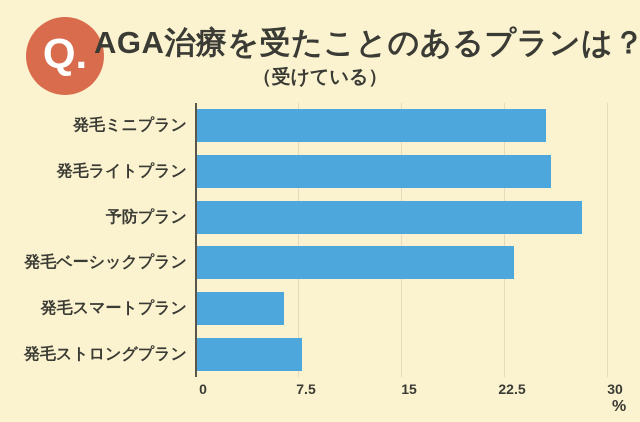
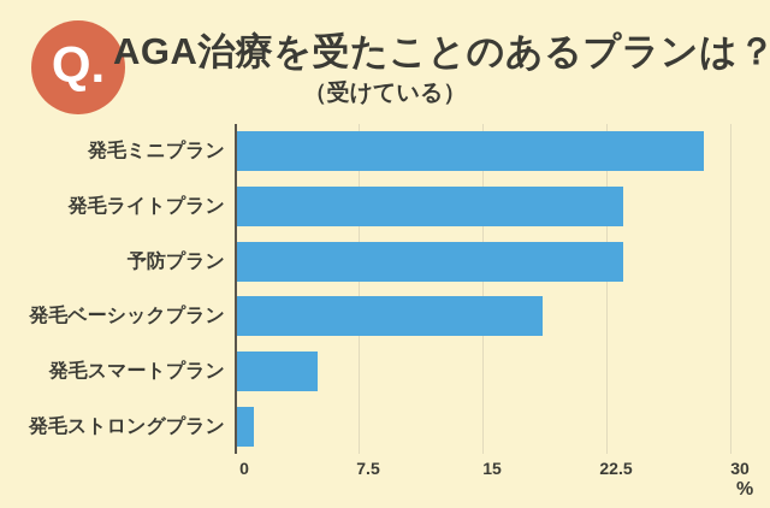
発毛ミニプラン: 25.5 -> 28.4
発毛ライトプラン: 25.9 -> 23.5
予防プラン: 28.2 -> 23.5
発毛ベーシックプラン: 23.2 -> 18.6
発毛スマートプラン: 6.4 -> 4.9
発毛ストロングプラン: 7.7 -> 1.0
